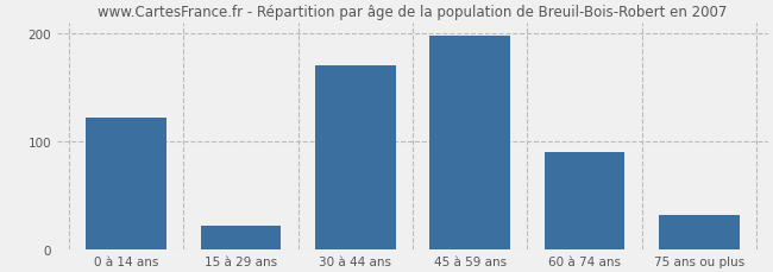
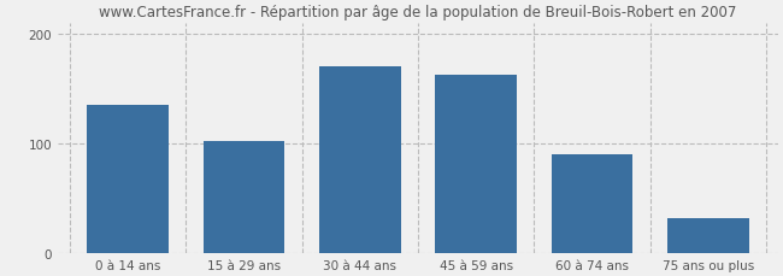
0 à 14 ans: 122 -> 135
15 à 29 ans: 22 -> 102
45 à 59 ans: 198 -> 163
